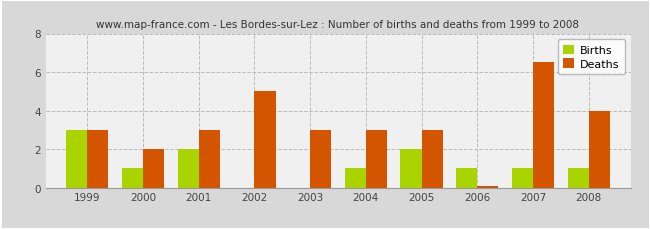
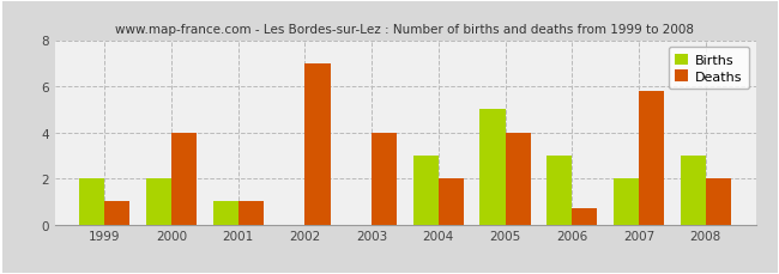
Births/1999: 3 -> 2
Deaths/1999: 3.0 -> 1.0
Births/2000: 1 -> 2
Deaths/2000: 2.0 -> 4.0
Births/2001: 2 -> 1
Deaths/2001: 3.0 -> 1.0
Deaths/2002: 5.0 -> 7.0
Deaths/2003: 3.0 -> 4.0
Births/2004: 1 -> 3
Deaths/2004: 3.0 -> 2.0
Births/2005: 2 -> 5
Deaths/2005: 3.0 -> 4.0
Births/2006: 1 -> 3
Deaths/2006: 0.1 -> 0.7
Births/2007: 1 -> 2
Deaths/2007: 6.5 -> 5.8
Births/2008: 1 -> 3
Deaths/2008: 4.0 -> 2.0
